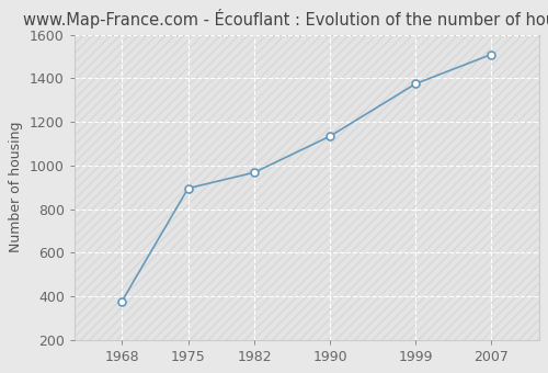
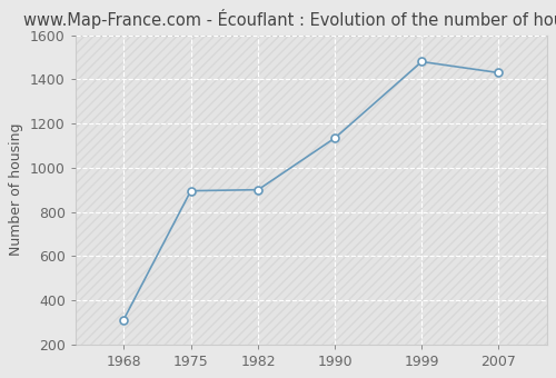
1968: 380 -> 310
1982: 970 -> 900
1999: 1380 -> 1480
2007: 1510 -> 1430
